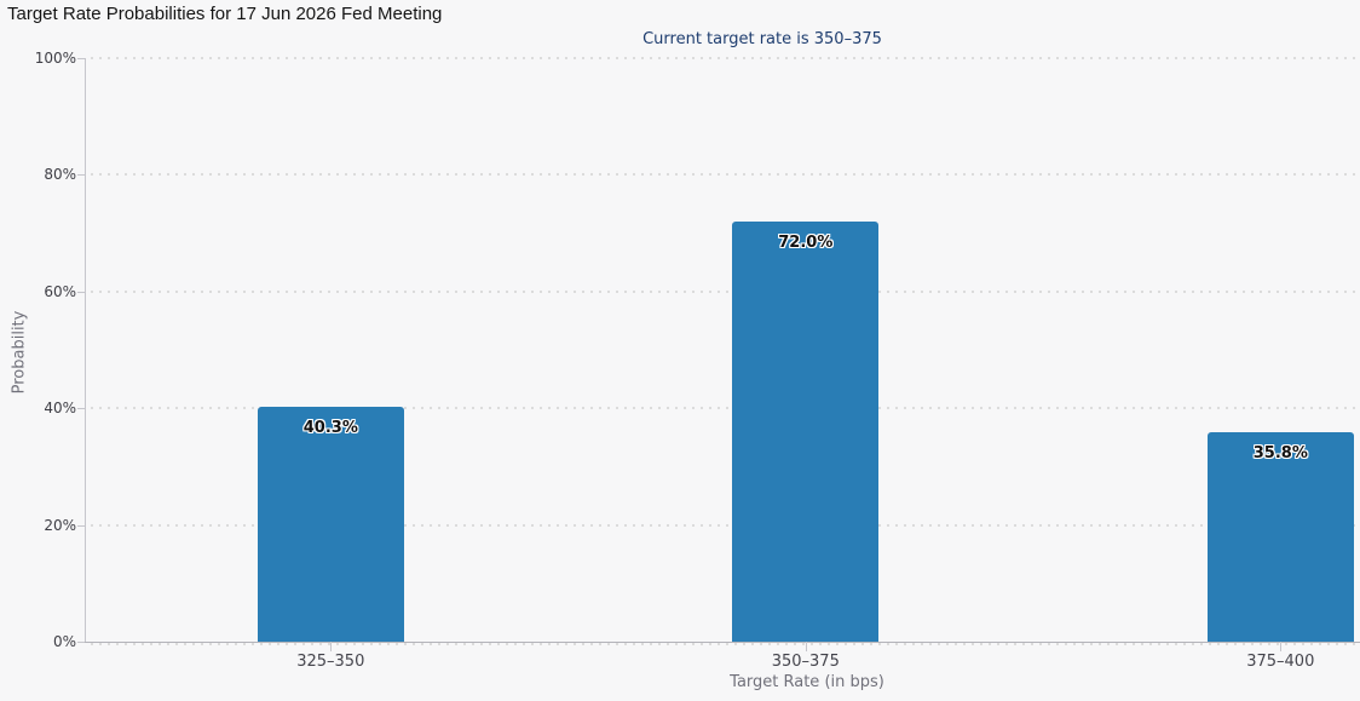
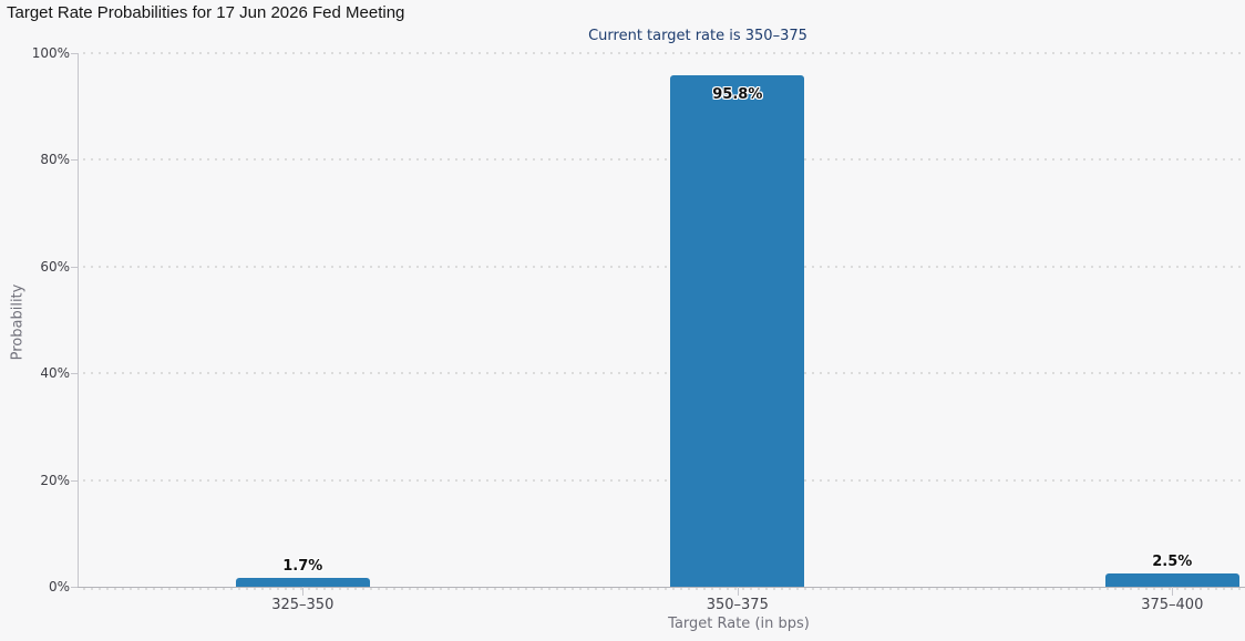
325–350: 40.3% -> 1.7%
350–375: 72.0% -> 95.8%
375–400: 35.8% -> 2.5%
